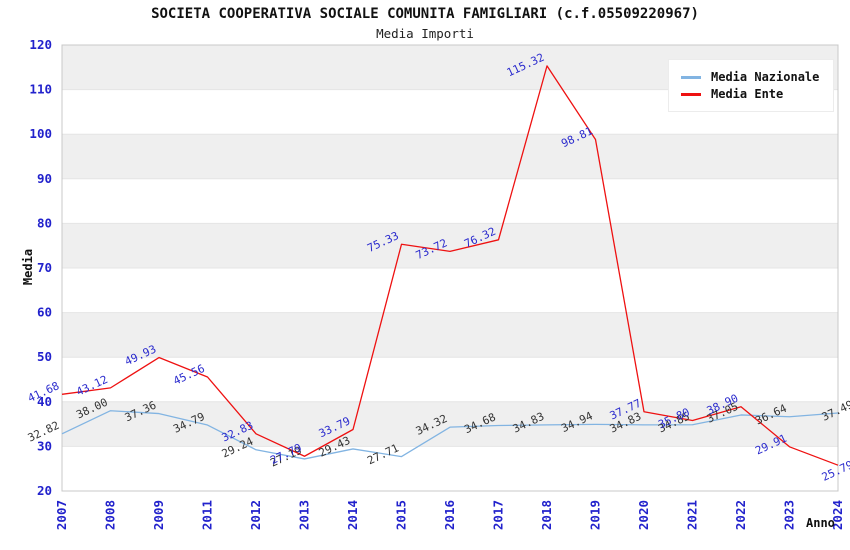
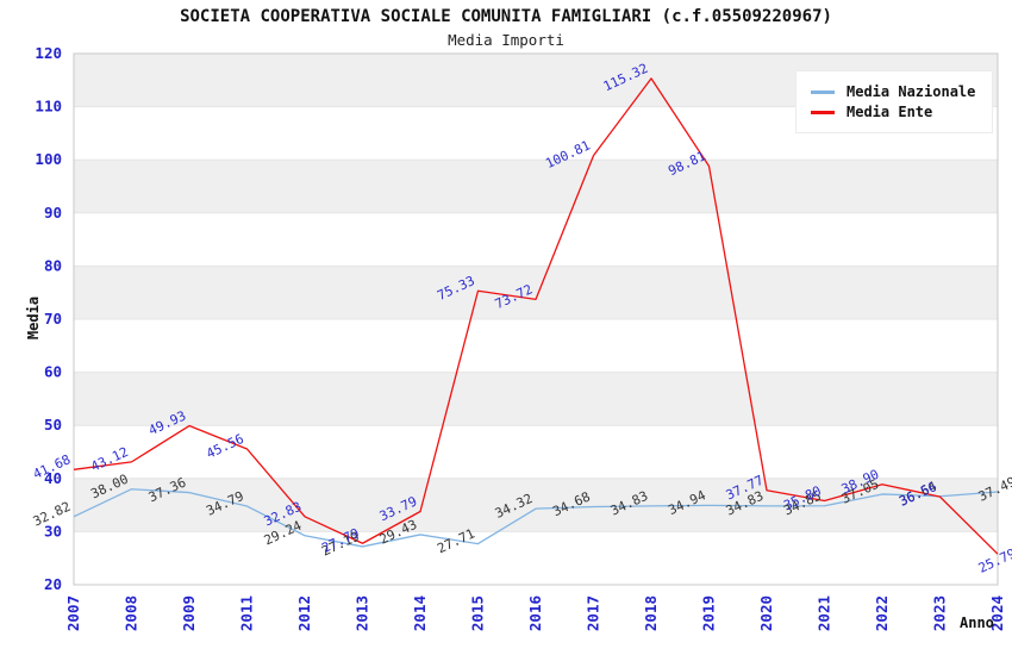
Media Ente/2017: 76.32 -> 100.81
Media Ente/2023: 29.91 -> 36.56
